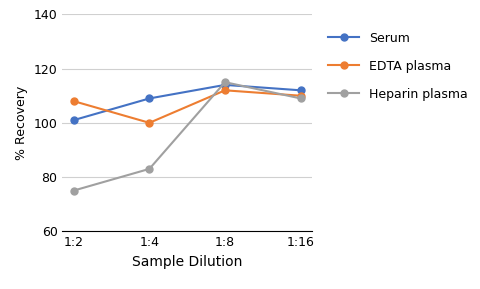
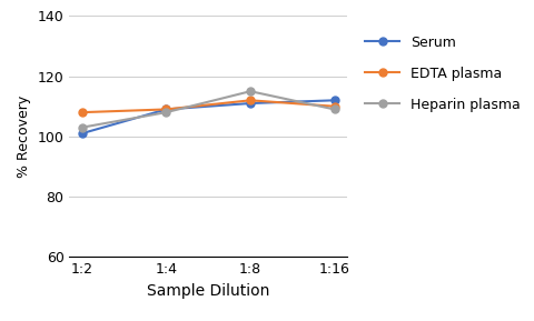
Heparin plasma/1:2: 75 -> 103
EDTA plasma/1:4: 100 -> 109
Heparin plasma/1:4: 83 -> 108
Serum/1:8: 114 -> 111
